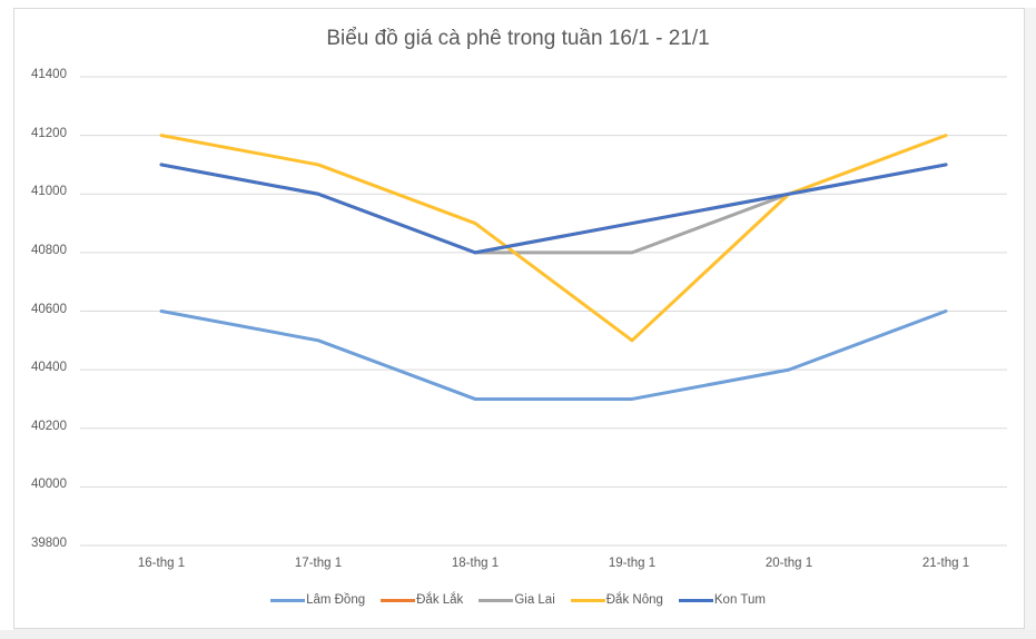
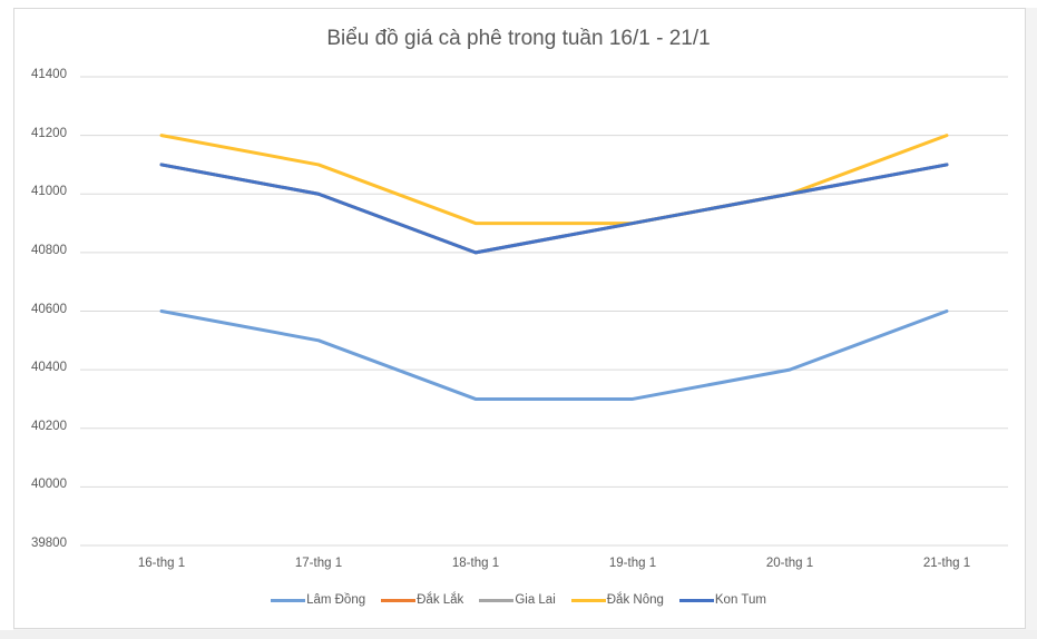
Gia Lai/19-thg 1: 40800 -> 40900
Đắk Nông/19-thg 1: 40500 -> 40900
